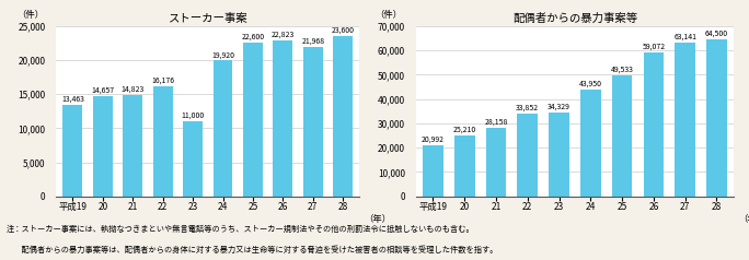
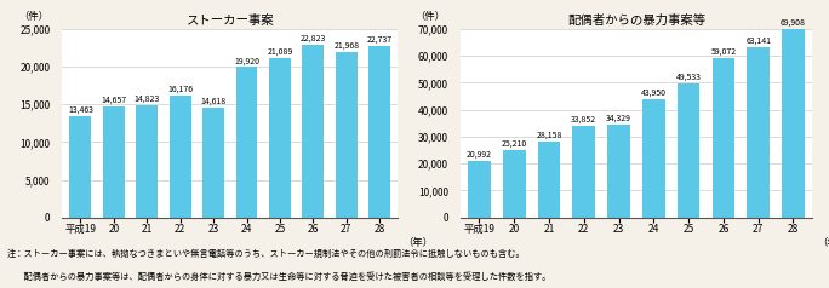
ストーカー事案/23: 11,000 -> 14,600
ストーカー事案/25: 22,600 -> 21,100
ストーカー事案/28: 23,600 -> 22,700
配偶者からの暴力事案等/28: 64,500 -> 69,900
